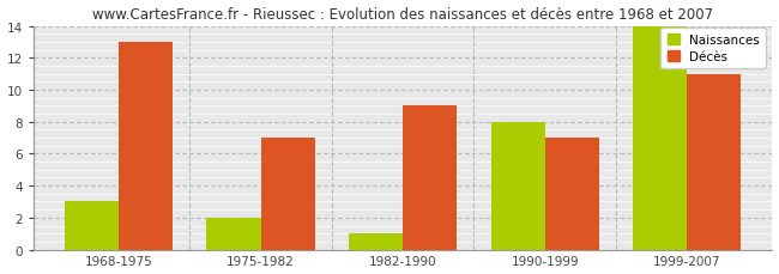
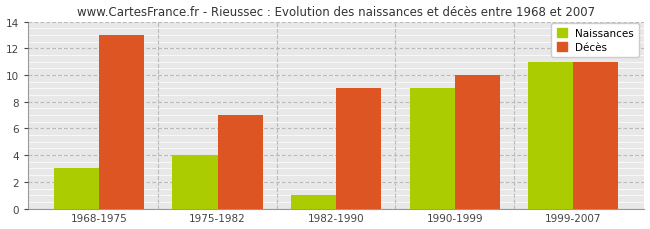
Naissances/1975-1982: 2 -> 4
Naissances/1990-1999: 8 -> 9
Décès/1990-1999: 7 -> 10
Naissances/1999-2007: 14 -> 11
